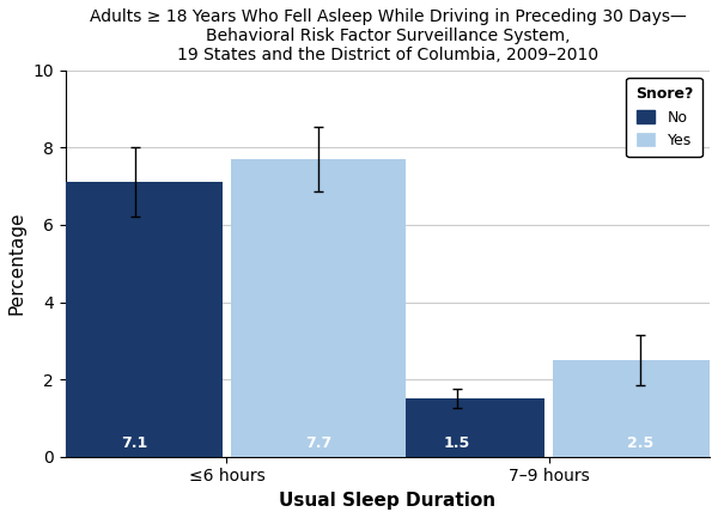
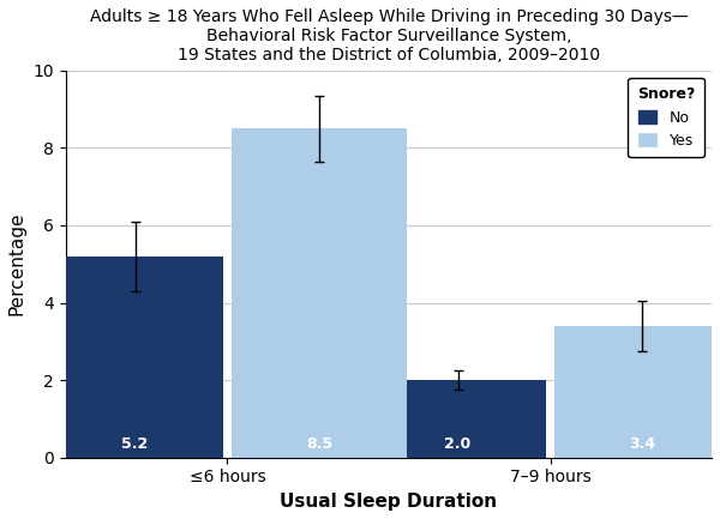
No/≤6 hours: 7.1 -> 5.2
Yes/≤6 hours: 7.7 -> 8.5
No/7–9 hours: 1.5 -> 2.0
Yes/7–9 hours: 2.5 -> 3.4
